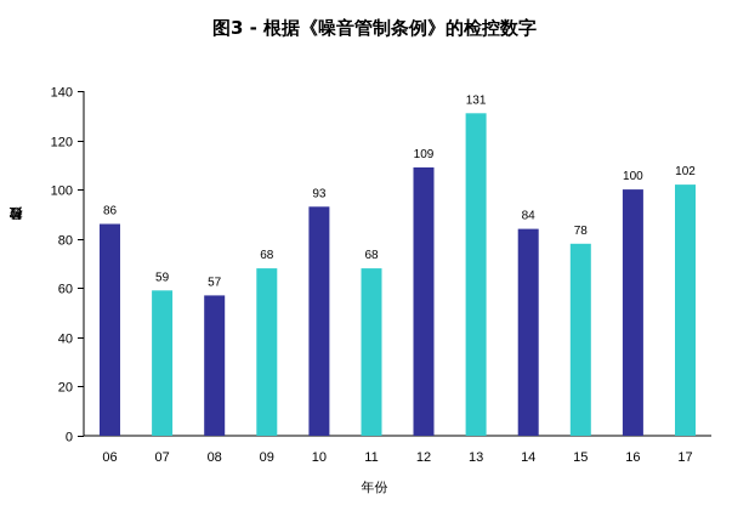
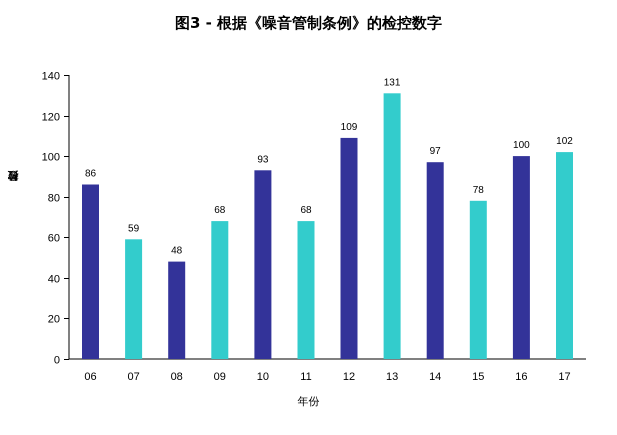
08: 57 -> 48
14: 84 -> 97
